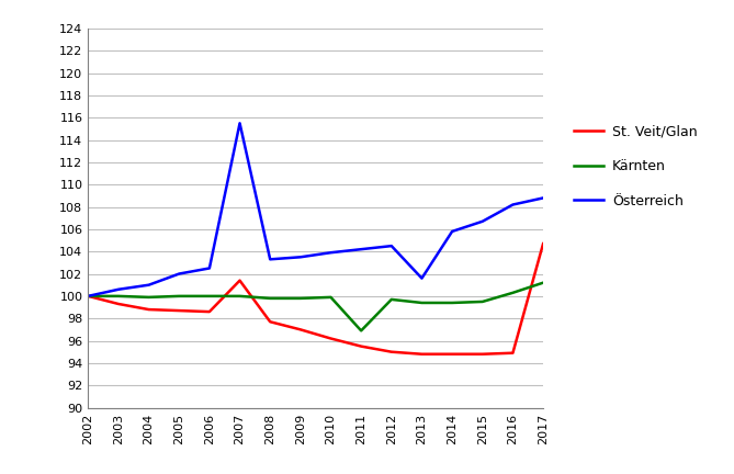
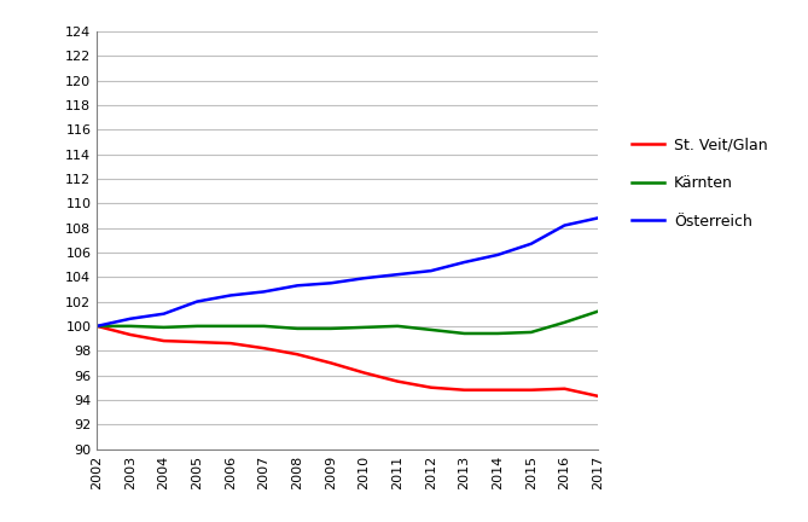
St. Veit/Glan/2007: 101.4 -> 98.2
Österreich/2007: 115.5 -> 102.8
Kärnten/2011: 96.9 -> 100.0
Österreich/2013: 101.6 -> 105.2
St. Veit/Glan/2017: 104.7 -> 94.3
